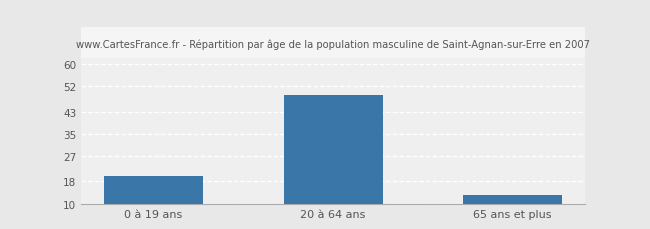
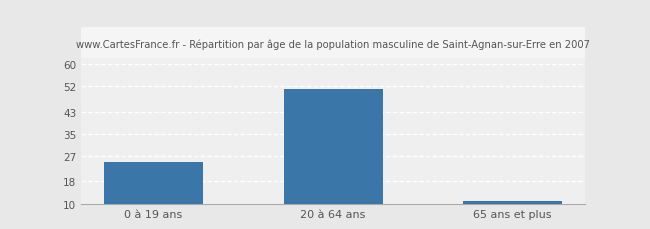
0 à 19 ans: 20 -> 25
20 à 64 ans: 49 -> 51
65 ans et plus: 13 -> 11
